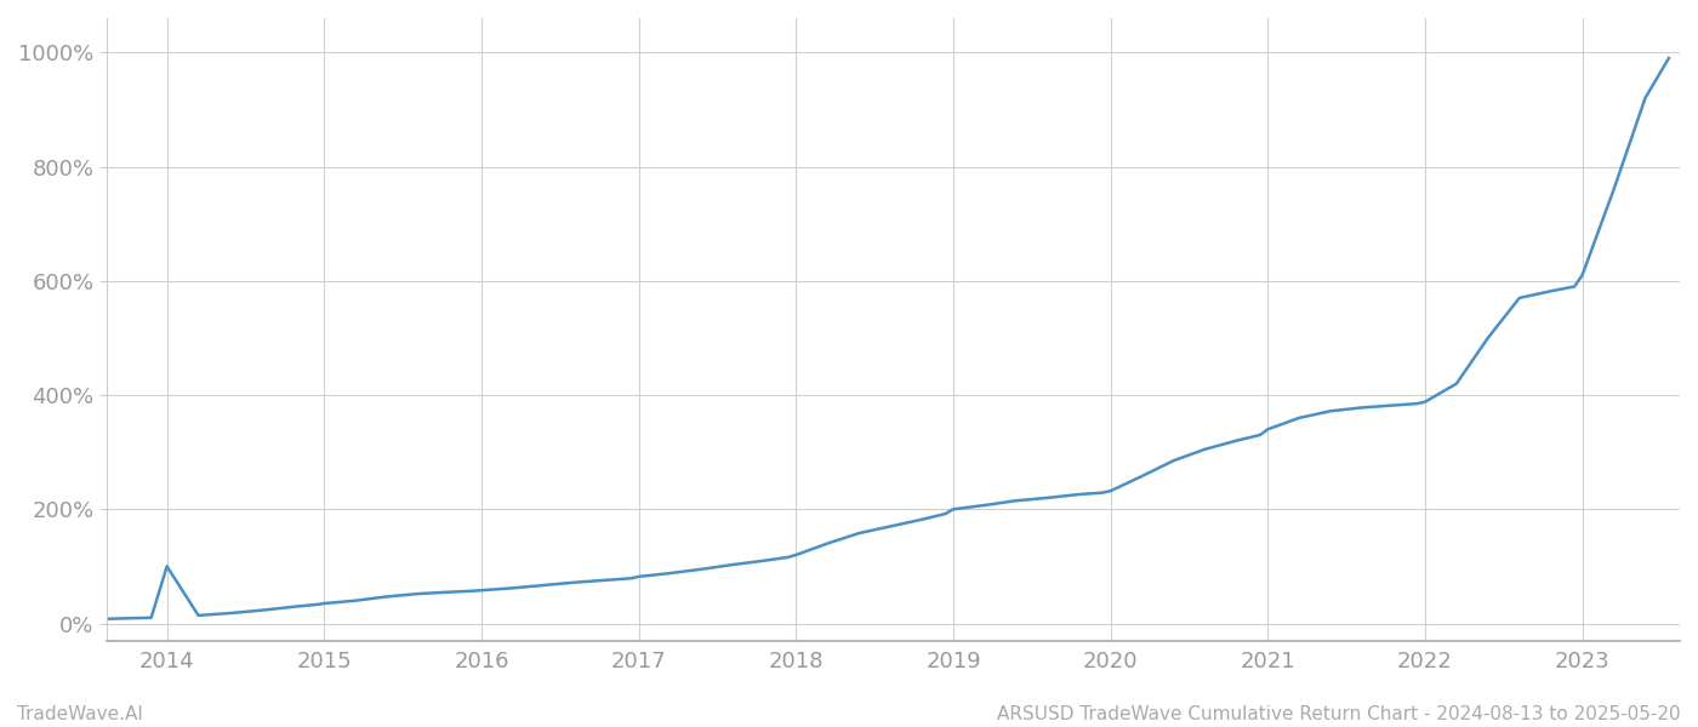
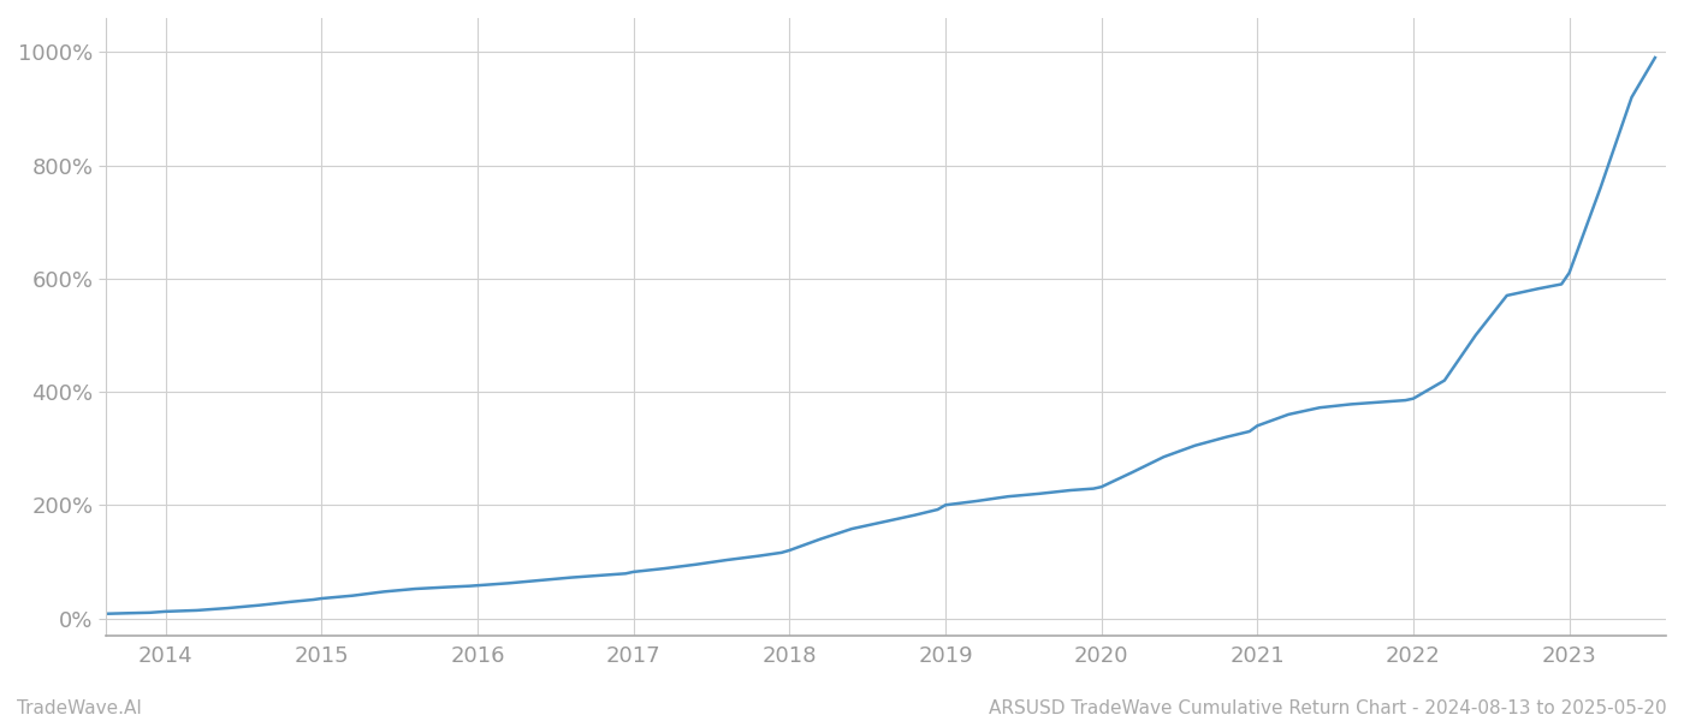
2014: 100% -> 12%
